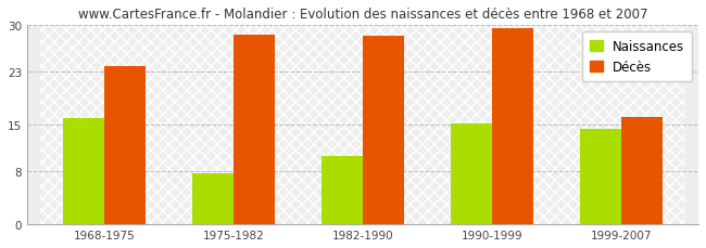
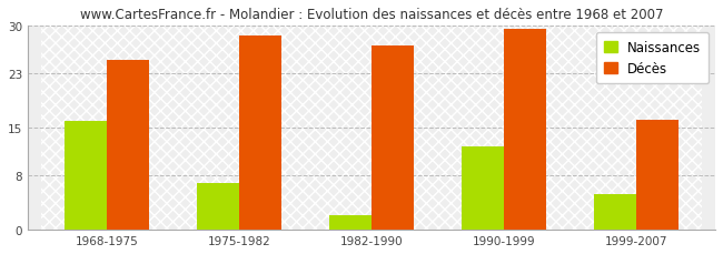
Décès/1968-1975: 23.8 -> 25.0
Naissances/1975-1982: 7.7 -> 6.8
Naissances/1982-1990: 10.3 -> 2.2
Décès/1982-1990: 28.4 -> 27.0
Naissances/1990-1999: 15.1 -> 12.2
Naissances/1999-2007: 14.3 -> 5.2
